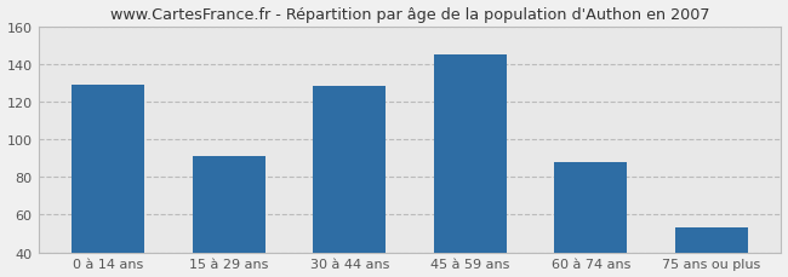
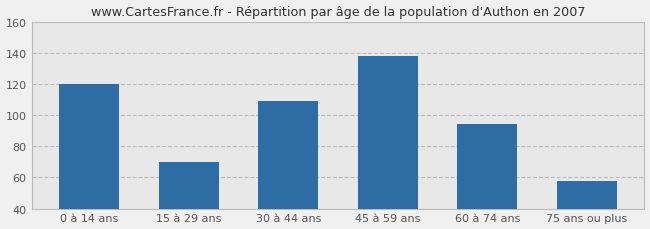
0 à 14 ans: 129 -> 120
15 à 29 ans: 91 -> 70
30 à 44 ans: 128 -> 109
45 à 59 ans: 145 -> 138
60 à 74 ans: 88 -> 94
75 ans ou plus: 53 -> 58
